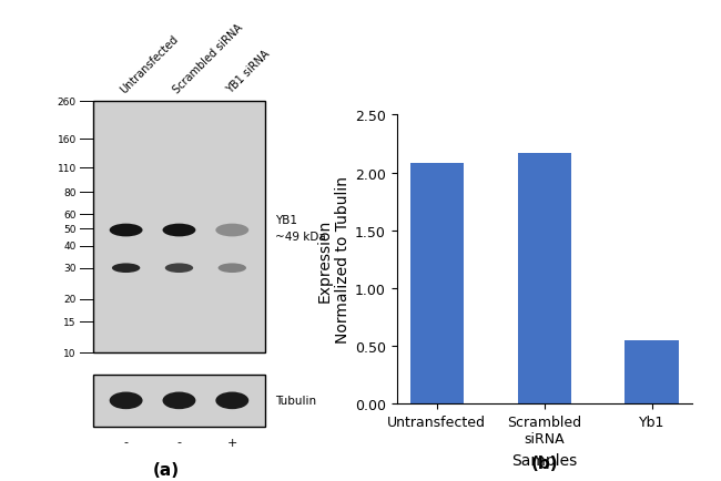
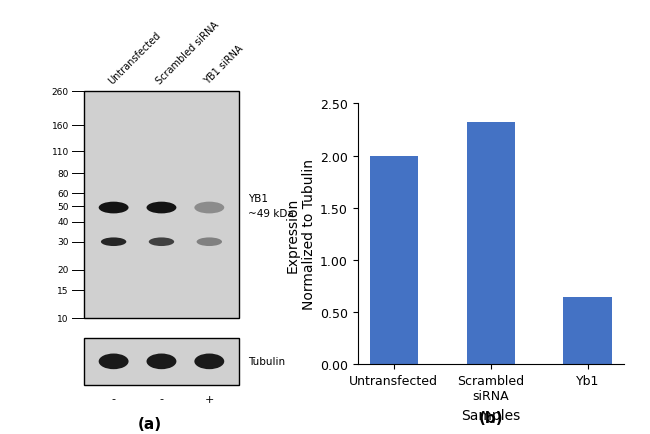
Untransfected: 2.08 -> 2.00
Scrambled siRNA: 2.17 -> 2.32
Yb1: 0.55 -> 0.65
